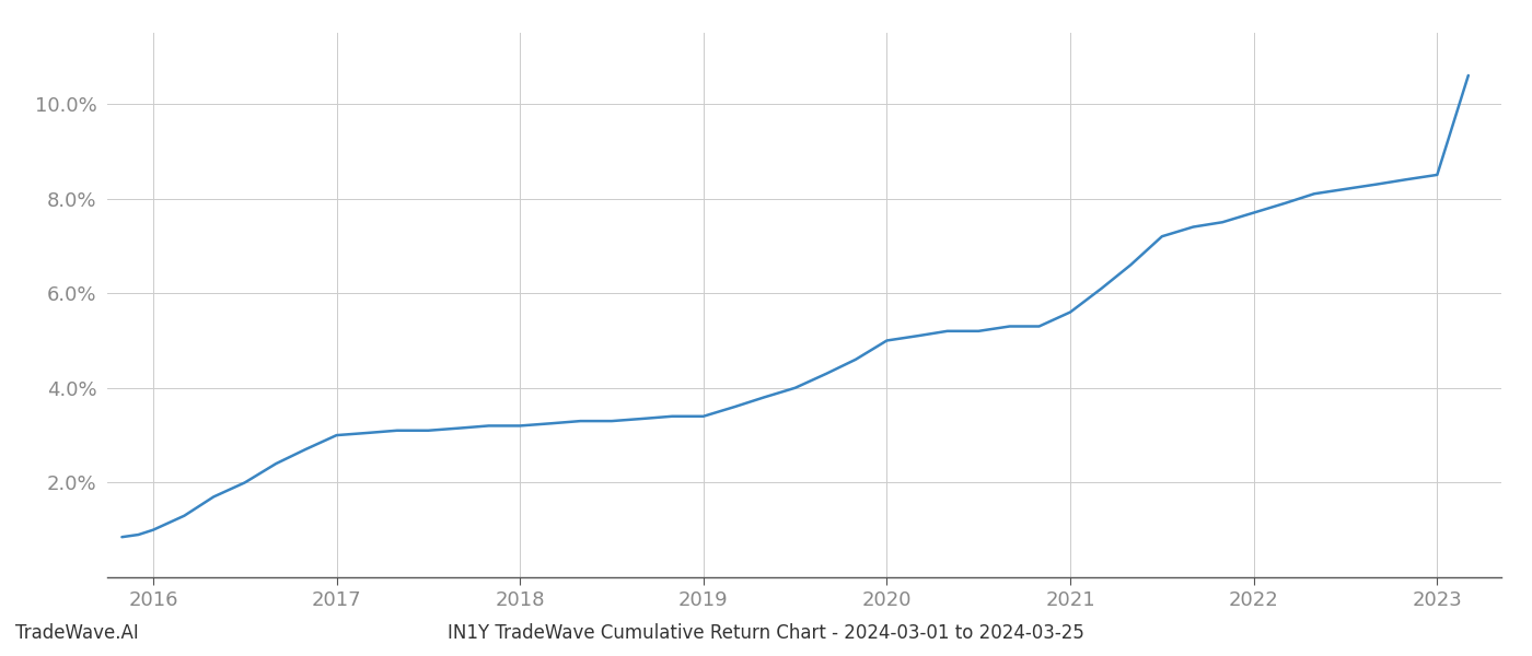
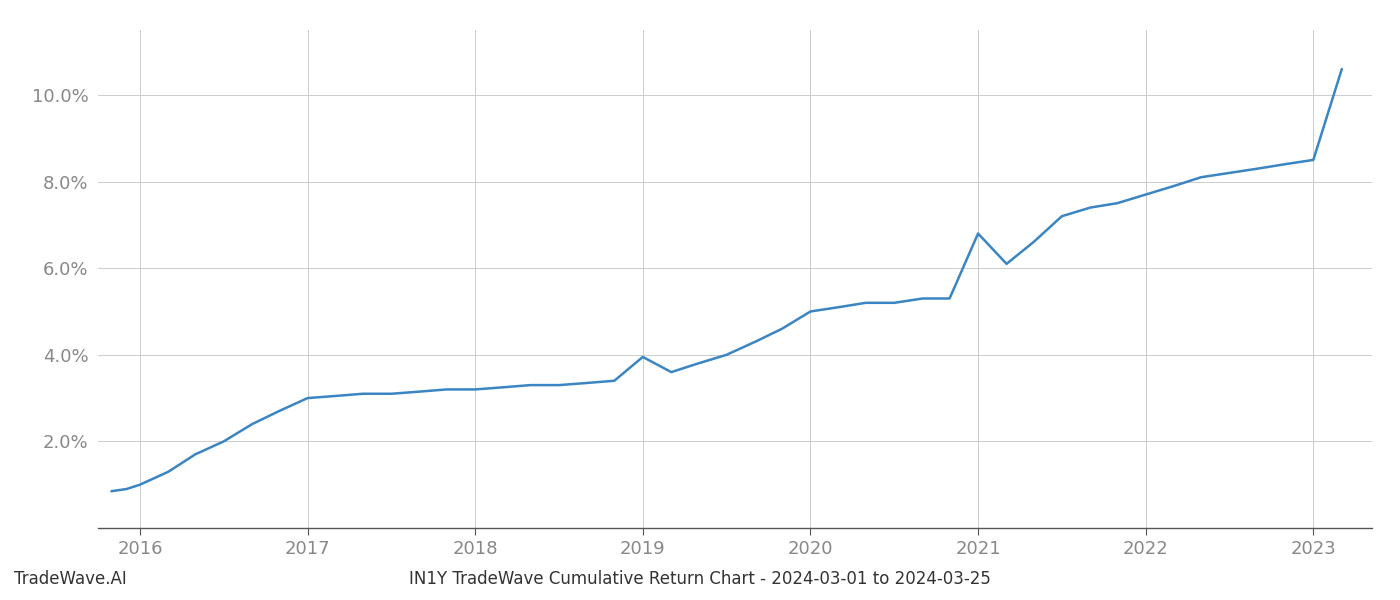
2019: 3.40% -> 3.95%
2021: 5.60% -> 6.80%
